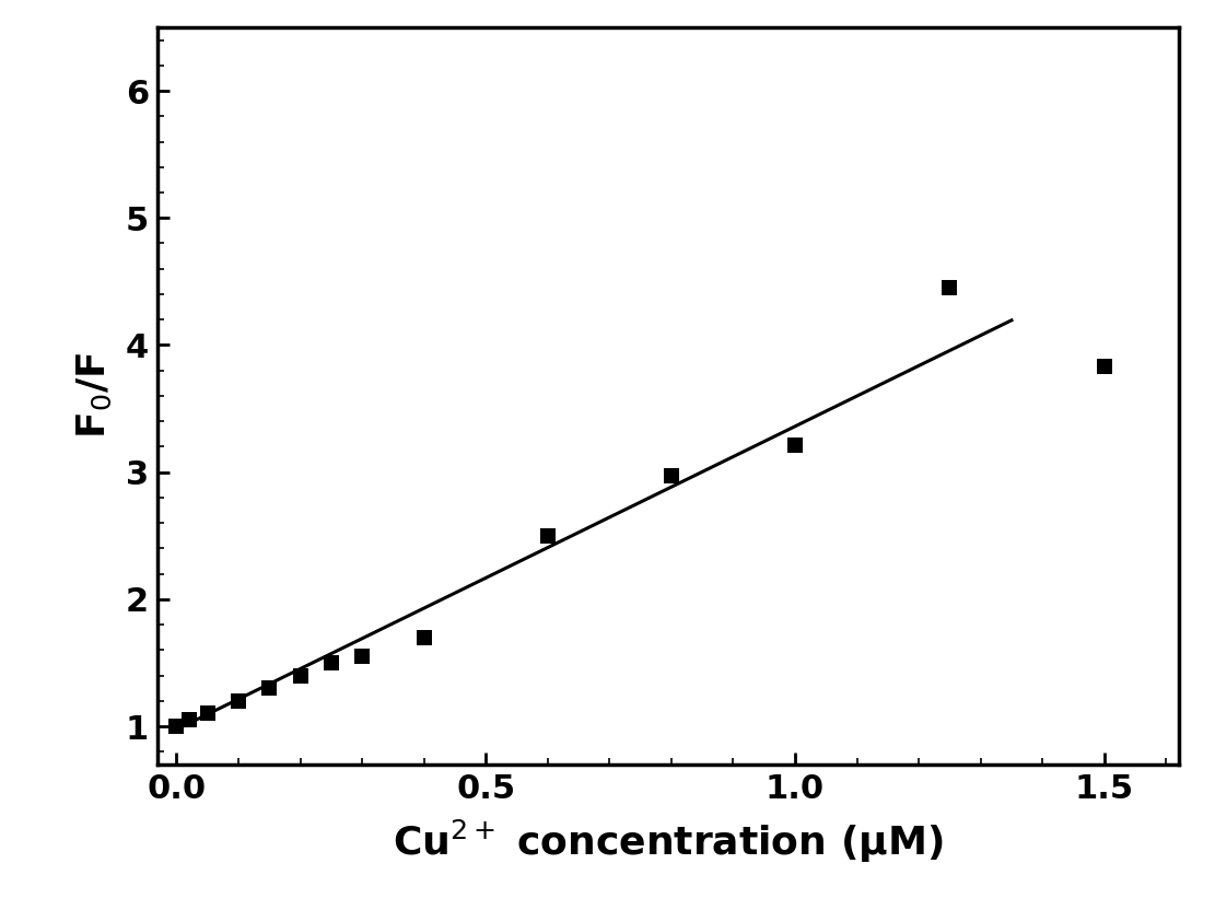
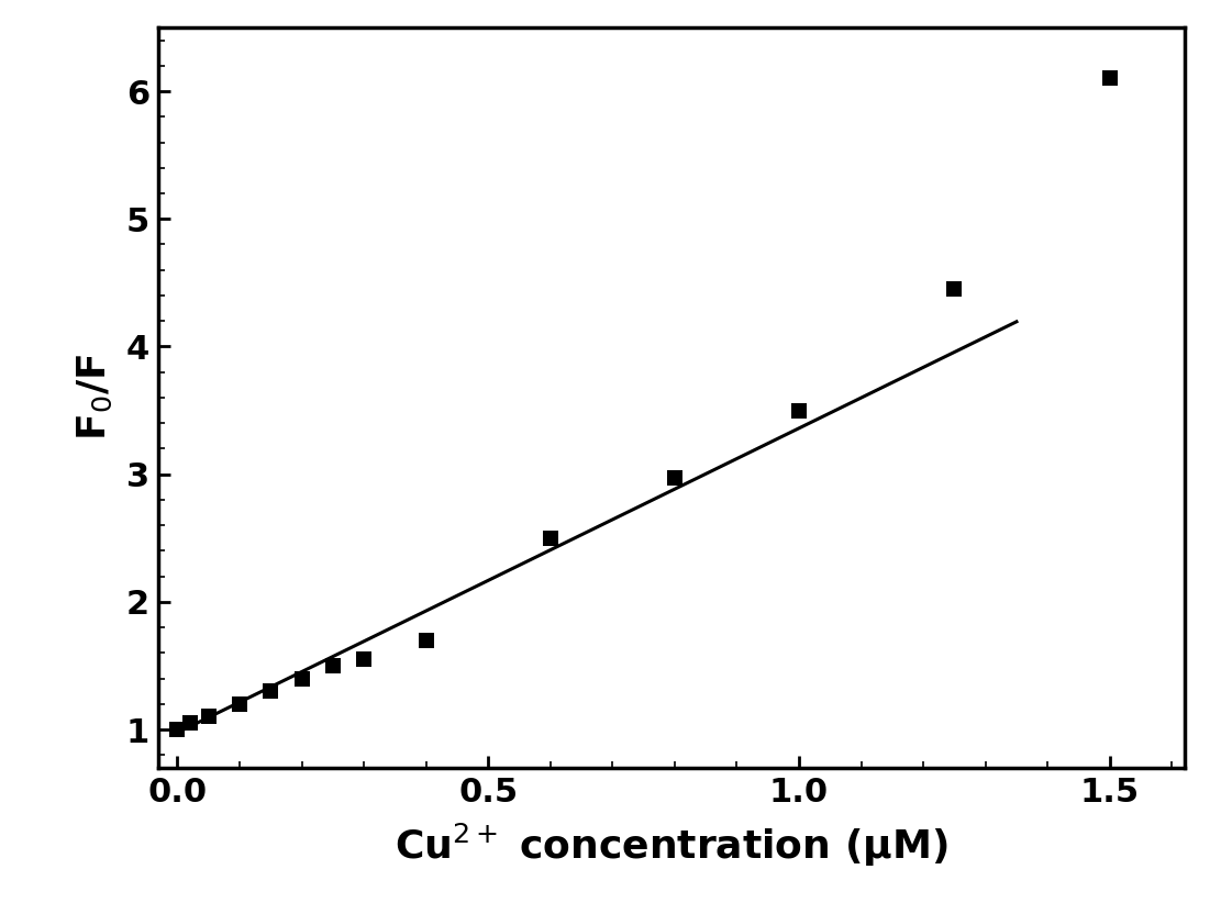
1.0: 3.21 -> 3.50
1.5: 3.83 -> 6.10
